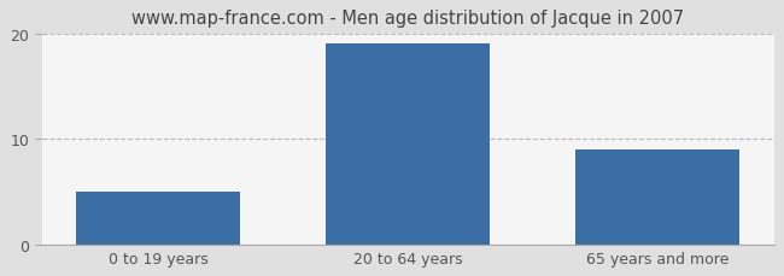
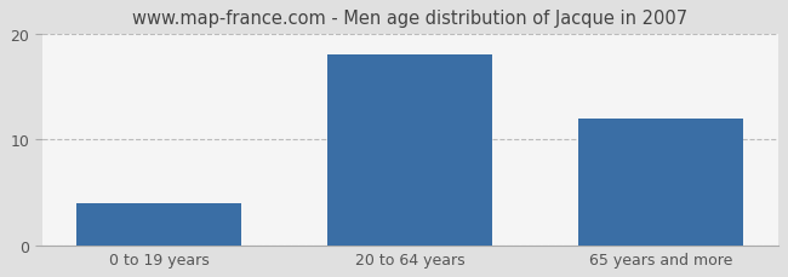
0 to 19 years: 5 -> 4
20 to 64 years: 19 -> 18
65 years and more: 9 -> 12
